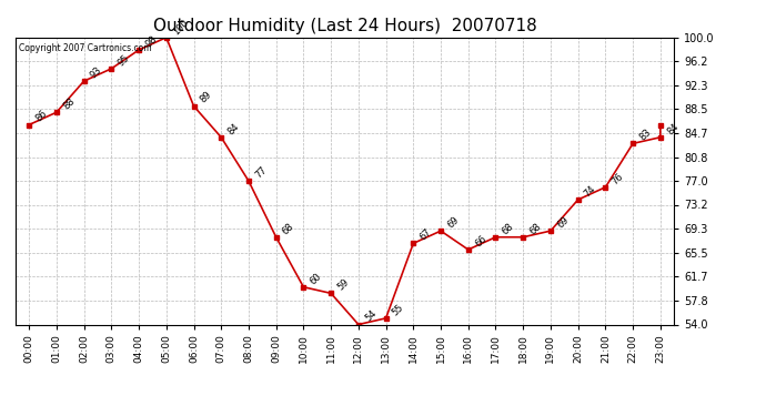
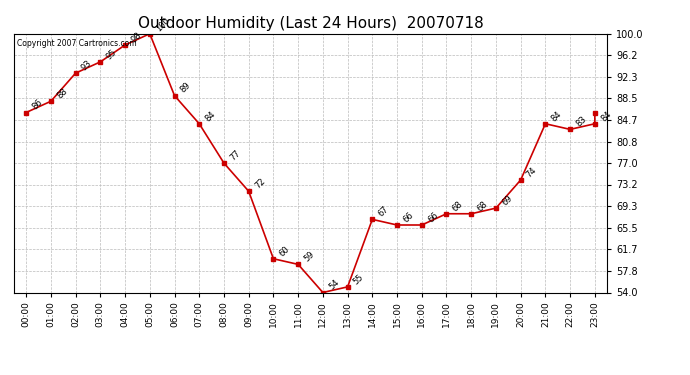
09:00: 68 -> 72
15:00: 69 -> 66
21:00: 76 -> 84
